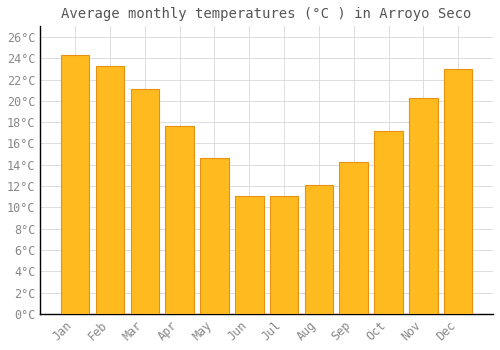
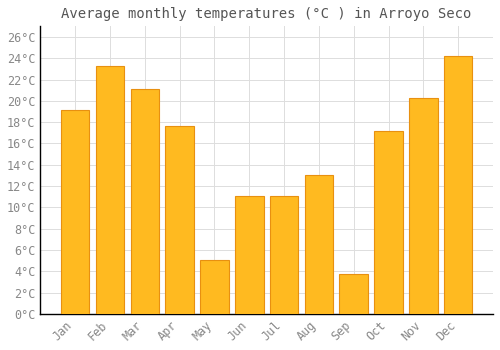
Jan: 24.3°C -> 19.1°C
May: 14.6°C -> 5.1°C
Aug: 12.1°C -> 13.0°C
Sep: 14.3°C -> 3.7°C
Dec: 23.0°C -> 24.2°C
